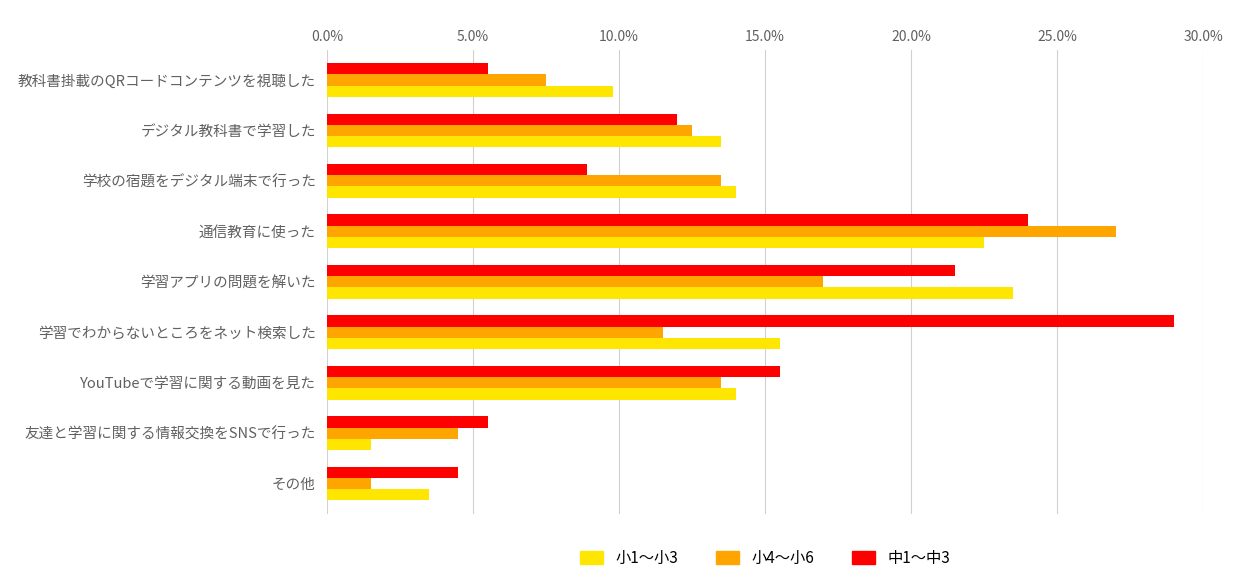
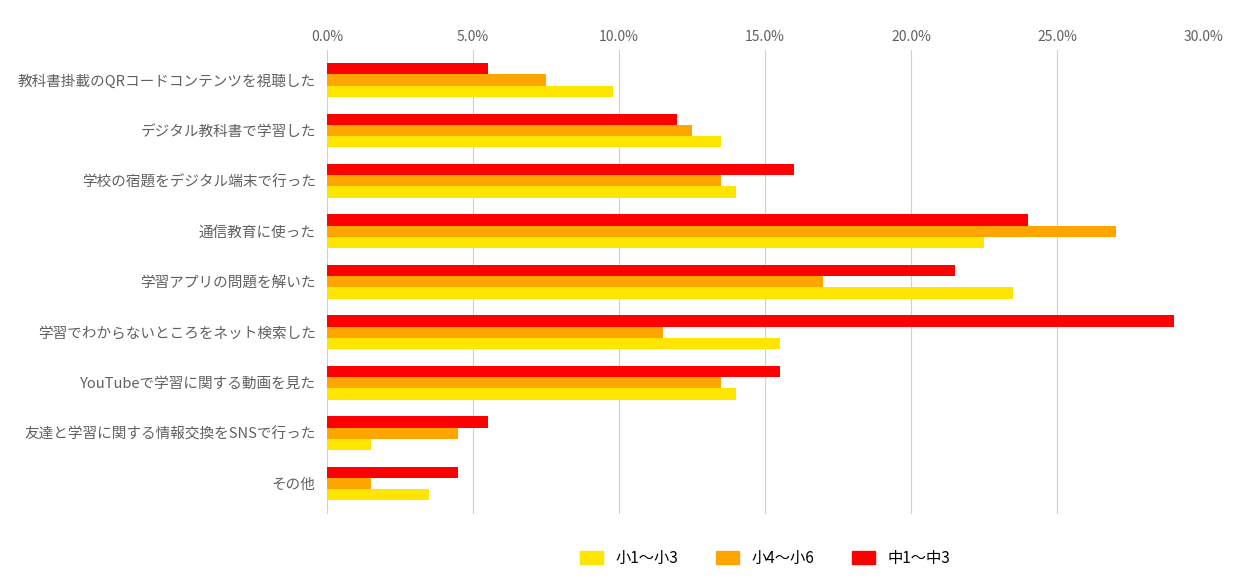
中1～中3/学校の宿題をデジタル端末で行った: 8.9% -> 16.0%
